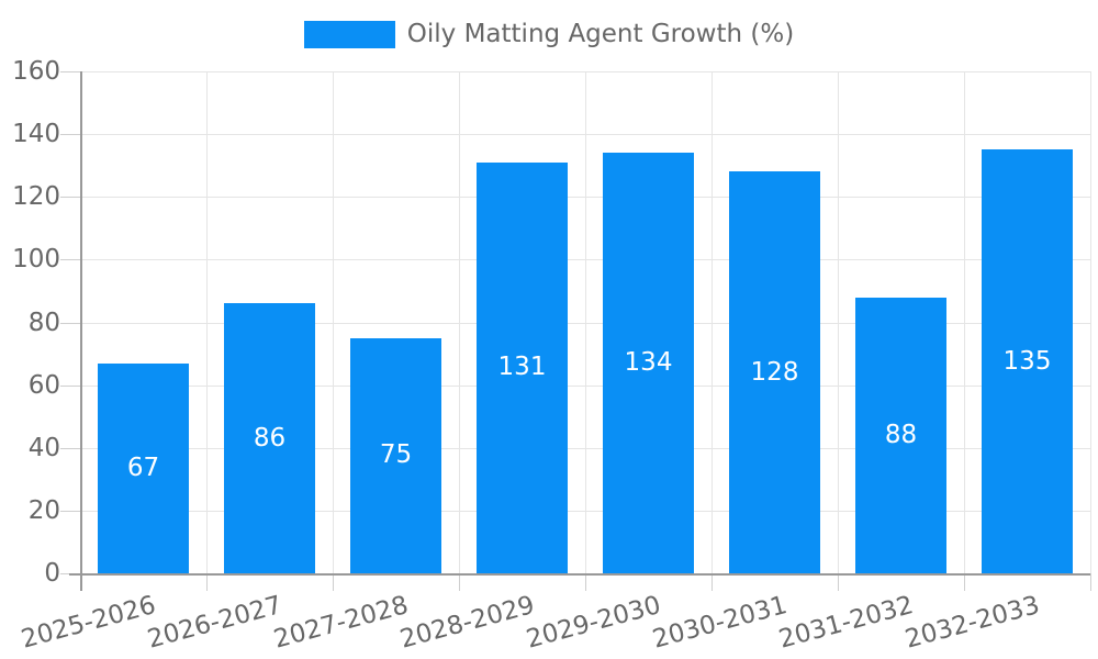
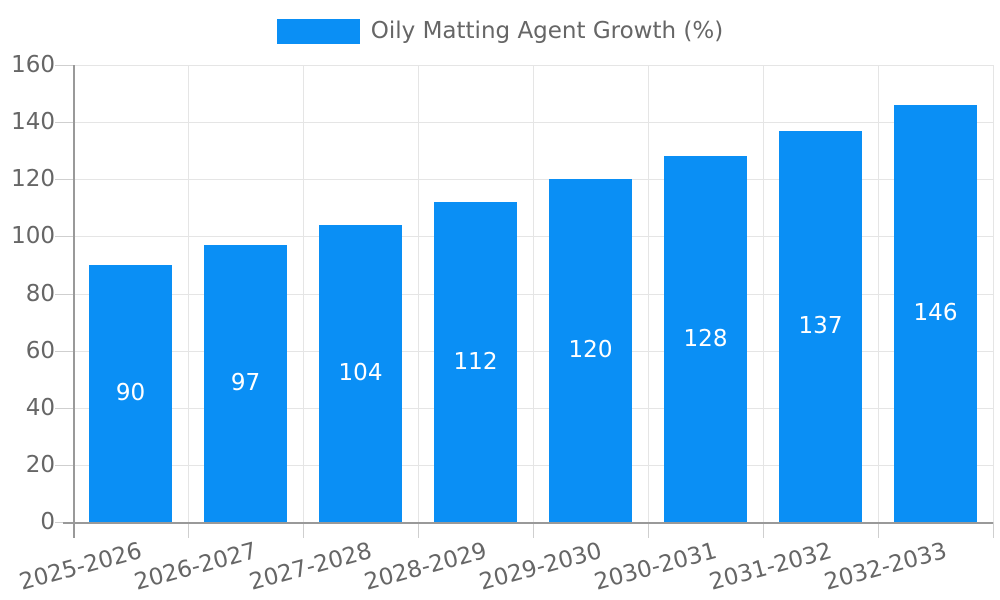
2025-2026: 67 -> 90
2026-2027: 86 -> 97
2027-2028: 75 -> 104
2028-2029: 131 -> 112
2029-2030: 134 -> 120
2031-2032: 88 -> 137
2032-2033: 135 -> 146
